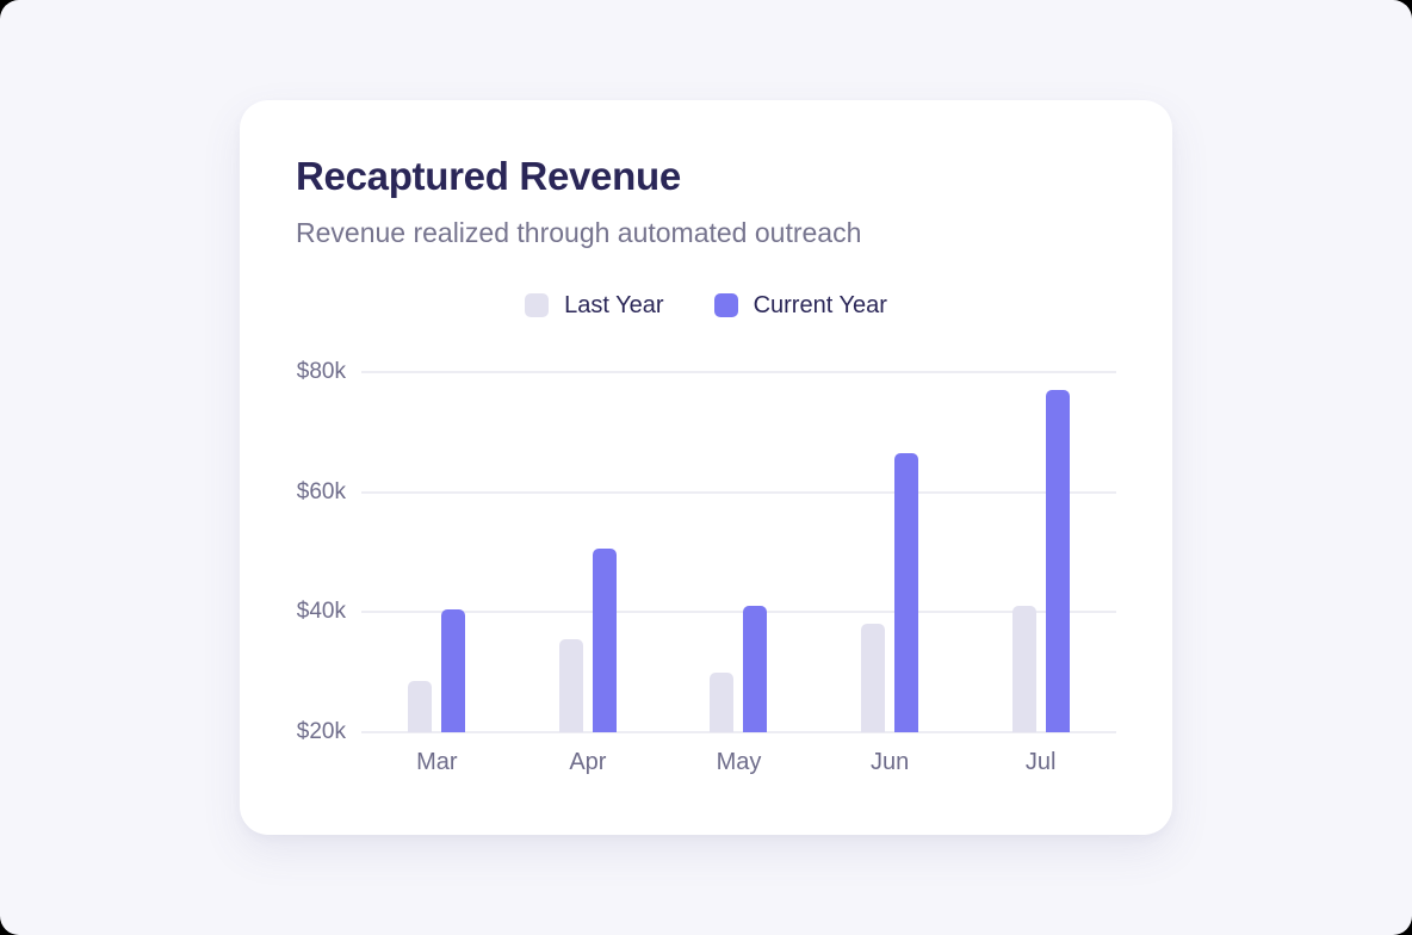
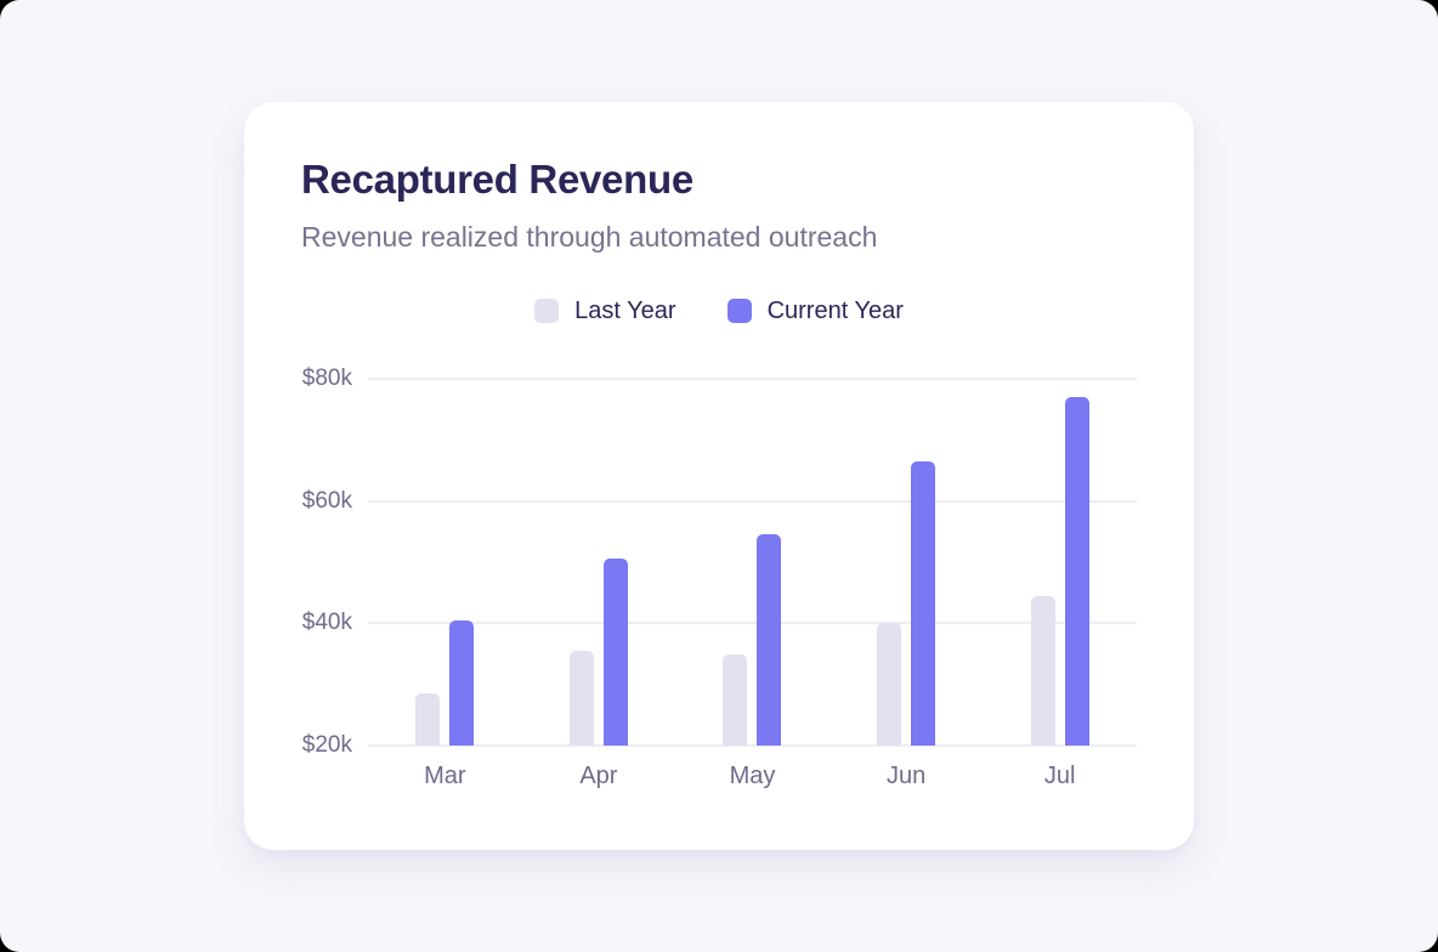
Last Year/May: $30k -> $35k
Current Year/May: $41k -> $54k
Last Year/Jun: $38k -> $40k
Last Year/Jul: $41k -> $44k
